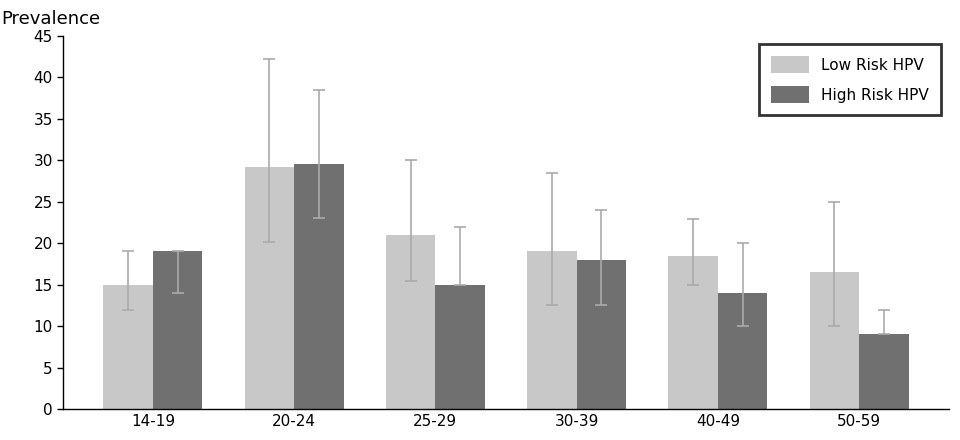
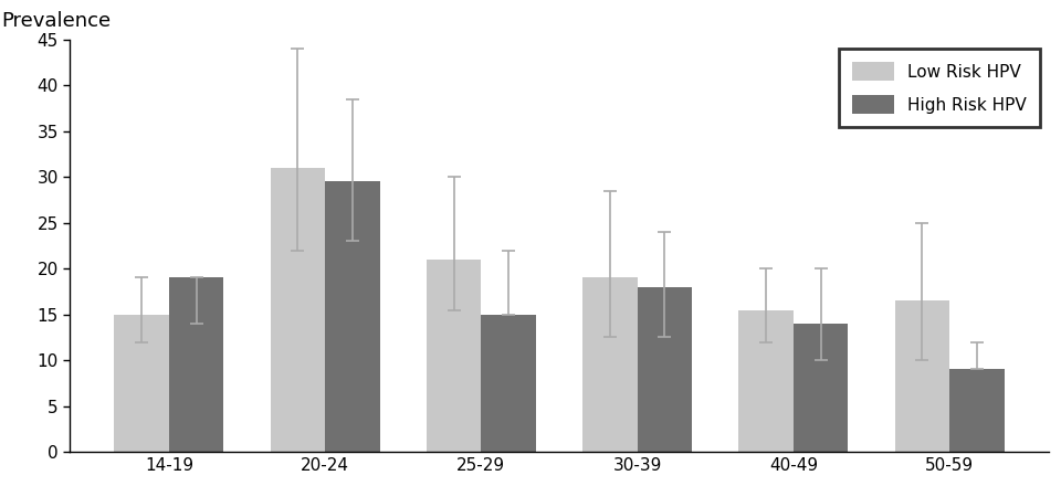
Low Risk HPV/20-24: 29.2 -> 31.0
Low Risk HPV/40-49: 18.4 -> 15.5
